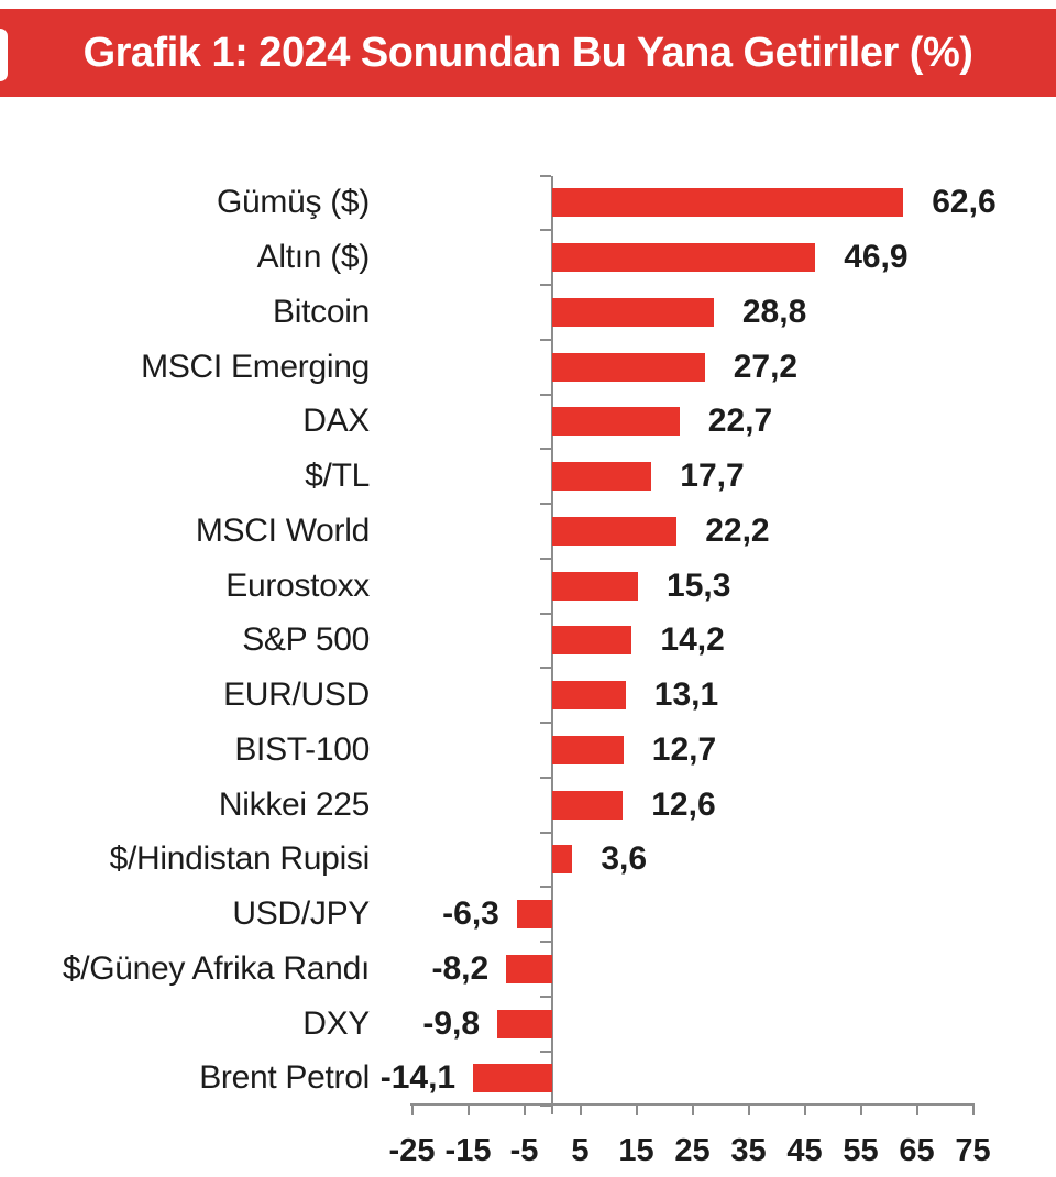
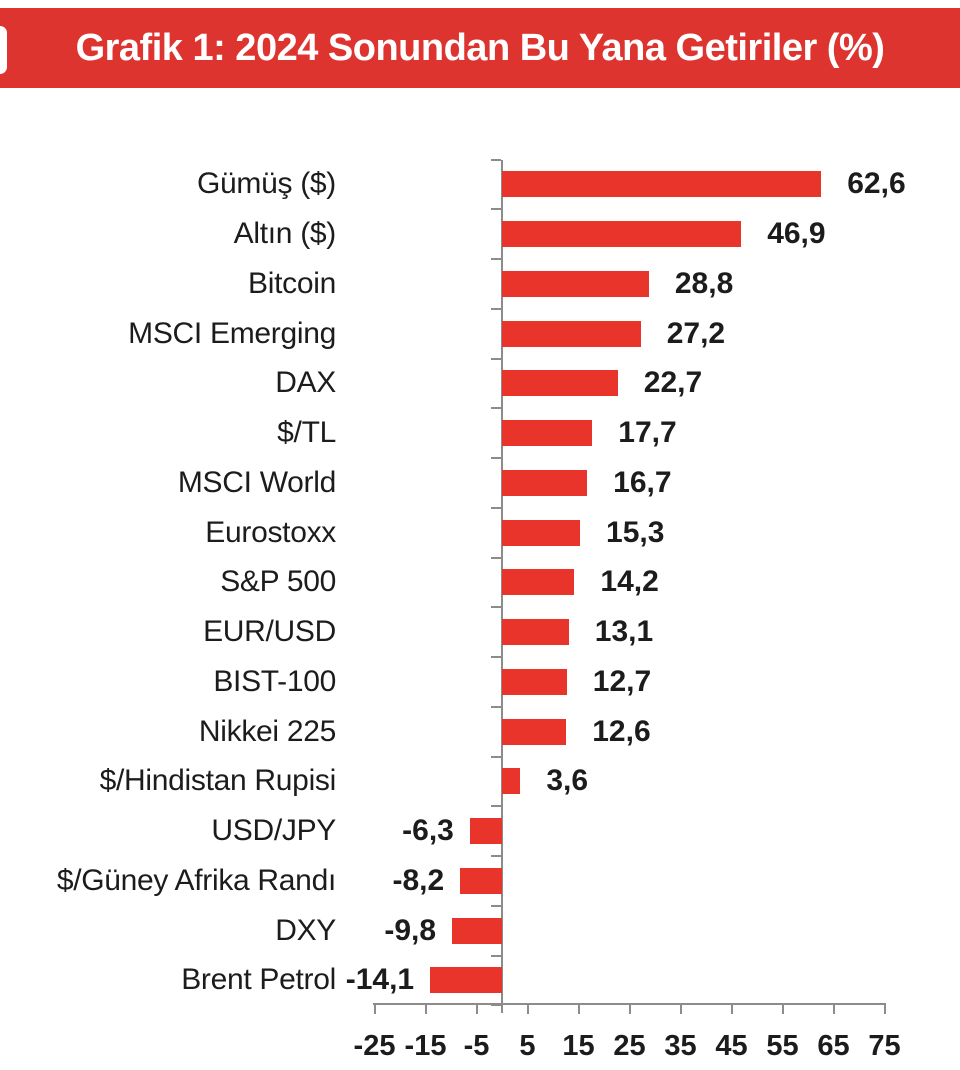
MSCI World: 22,2 -> 16,7
